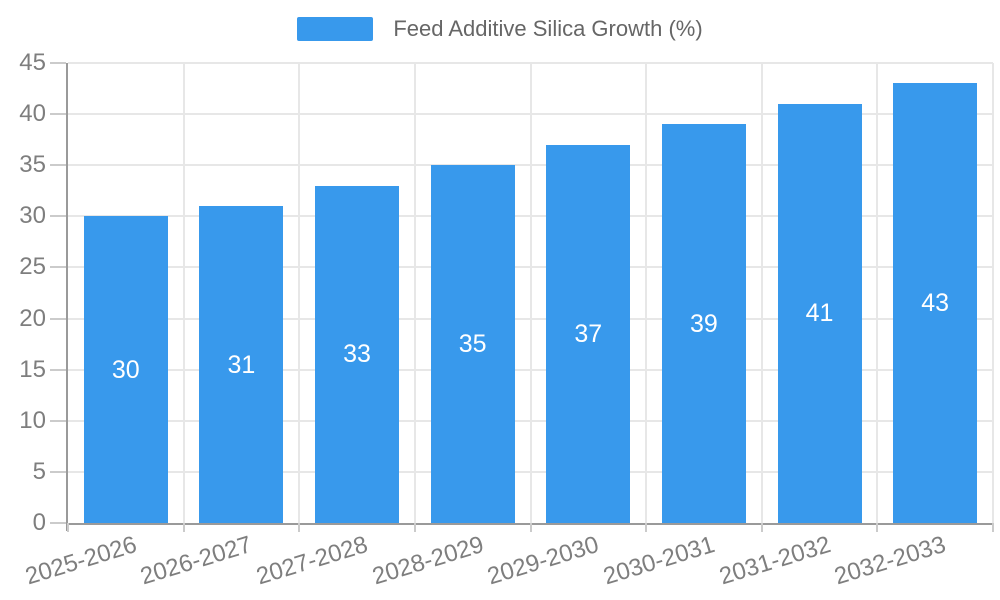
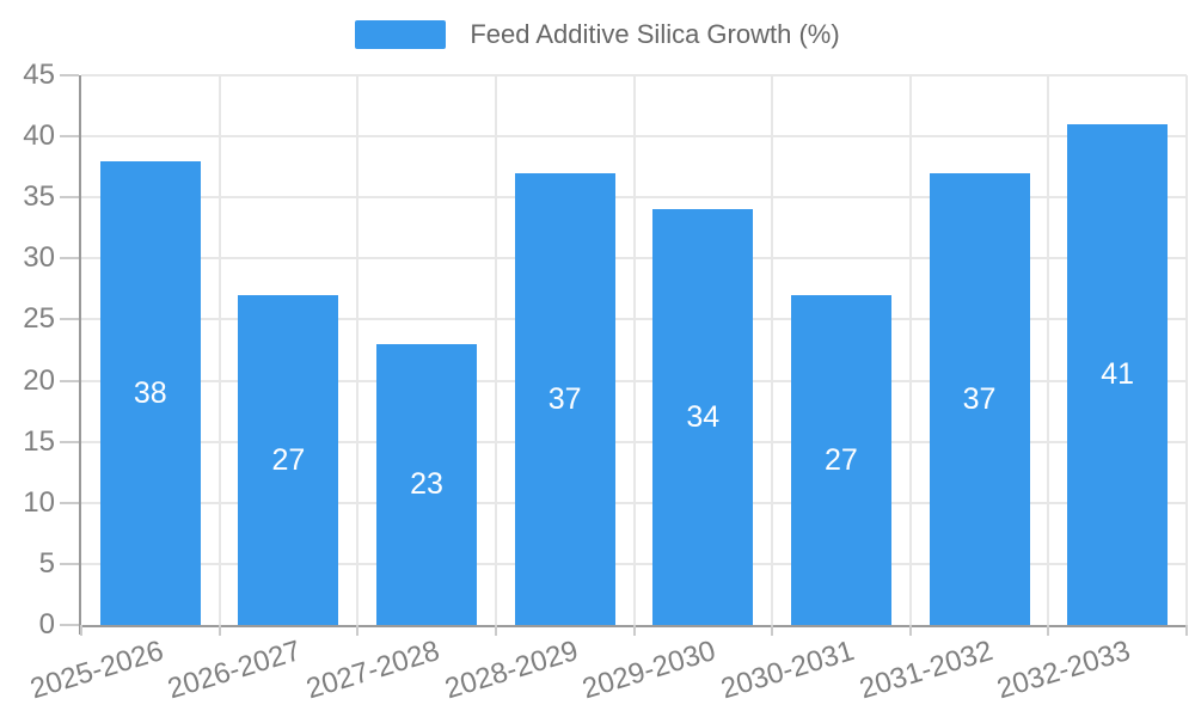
2025-2026: 30 -> 38
2026-2027: 31 -> 27
2027-2028: 33 -> 23
2028-2029: 35 -> 37
2029-2030: 37 -> 34
2030-2031: 39 -> 27
2031-2032: 41 -> 37
2032-2033: 43 -> 41
